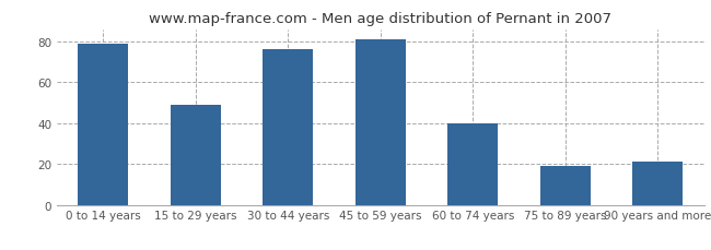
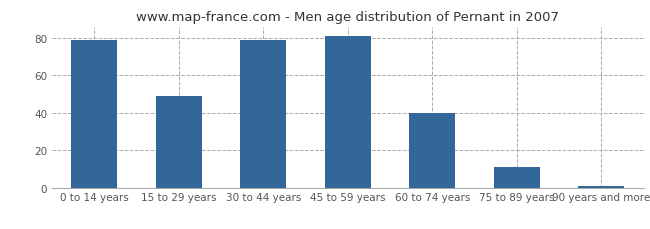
30 to 44 years: 76 -> 79
75 to 89 years: 19 -> 11
90 years and more: 21 -> 1
